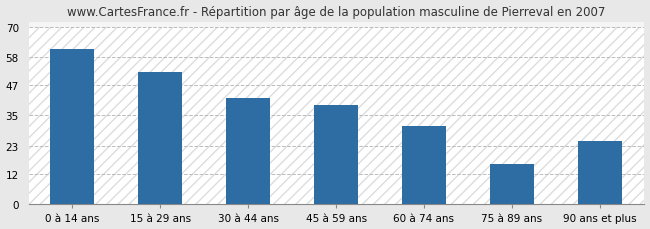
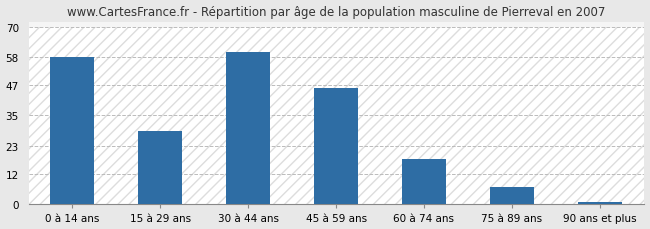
0 à 14 ans: 61 -> 58
15 à 29 ans: 52 -> 29
30 à 44 ans: 42 -> 60
45 à 59 ans: 39 -> 46
60 à 74 ans: 31 -> 18
75 à 89 ans: 16 -> 7
90 ans et plus: 25 -> 1
